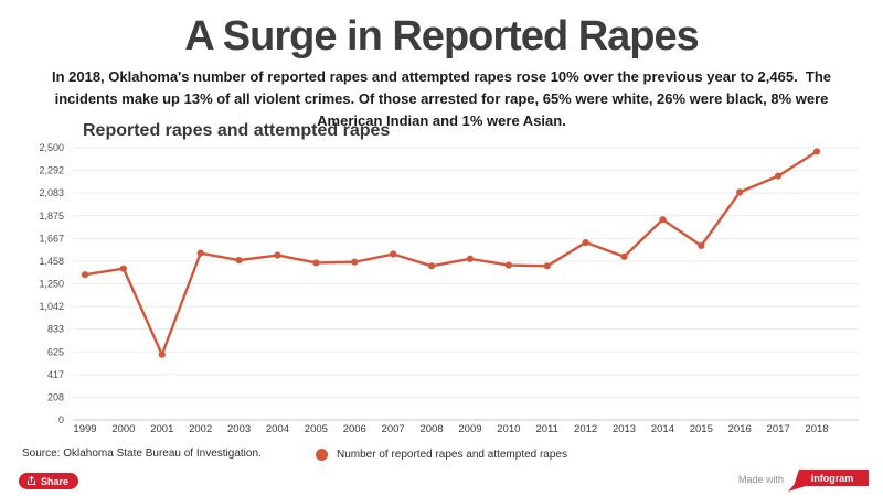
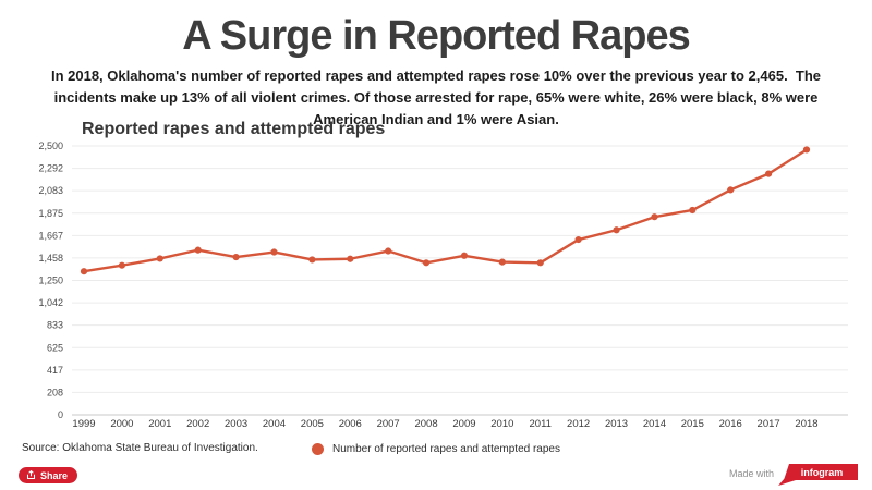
2001: 600 -> 1500
2013: 1500 -> 1700
2015: 1600 -> 1900
